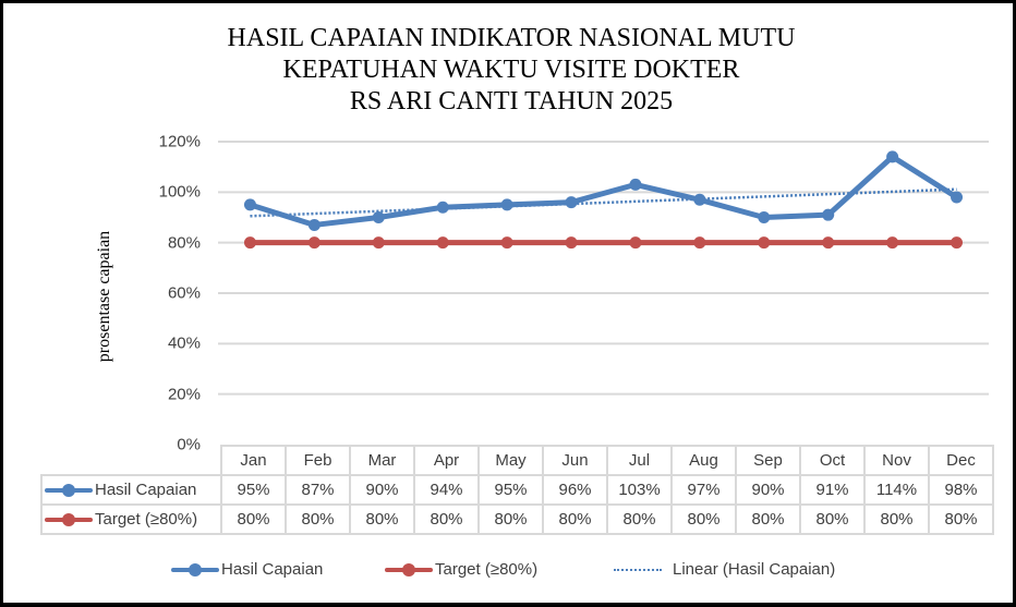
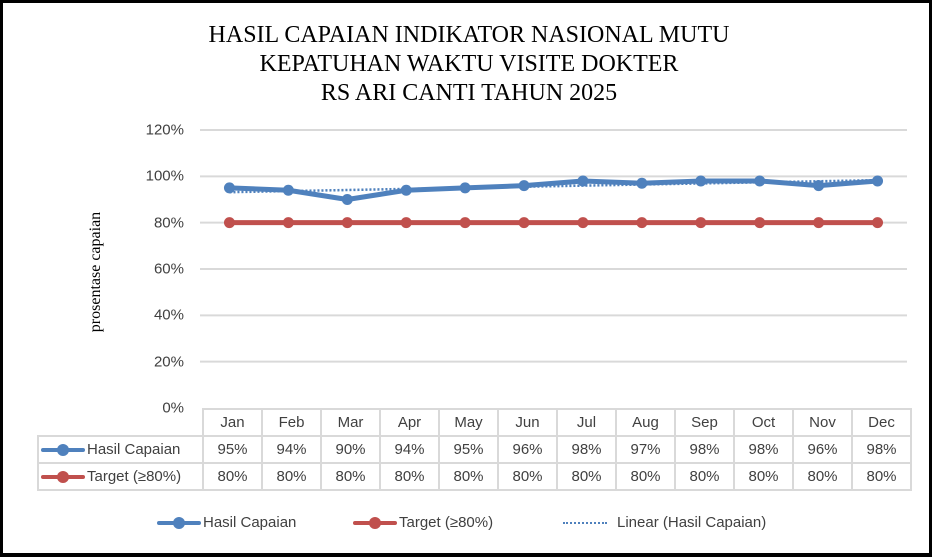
Hasil Capaian/Feb: 87% -> 94%
Hasil Capaian/Jul: 103% -> 98%
Hasil Capaian/Sep: 90% -> 98%
Hasil Capaian/Oct: 91% -> 98%
Hasil Capaian/Nov: 114% -> 96%
